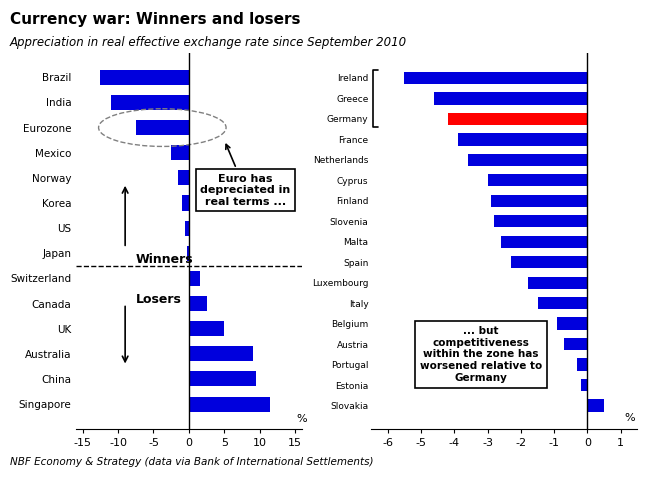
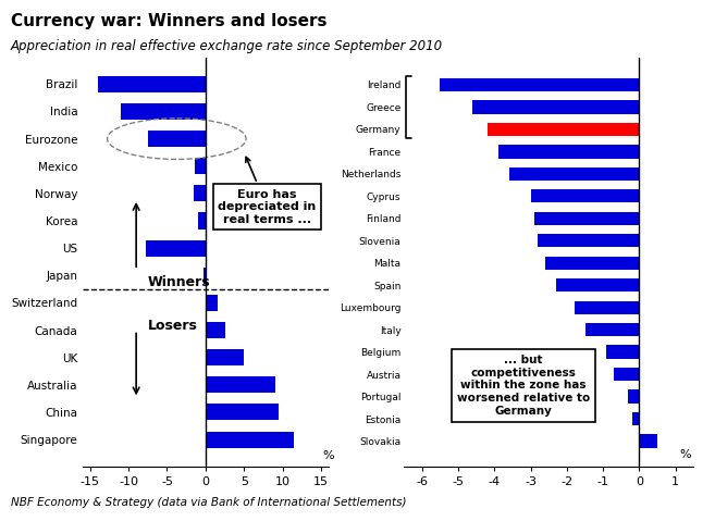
Brazil: -12.5 -> -14.0
Mexico: -2.5 -> -1.4
US: -0.5 -> -7.8
